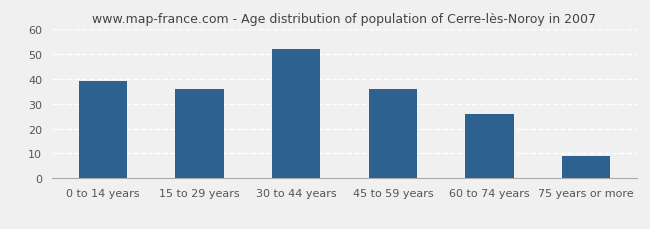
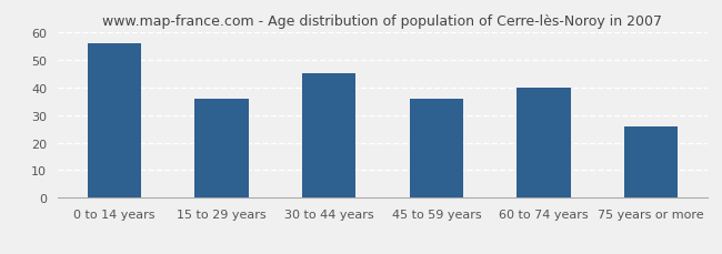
0 to 14 years: 39 -> 56
30 to 44 years: 52 -> 45
60 to 74 years: 26 -> 40
75 years or more: 9 -> 26
